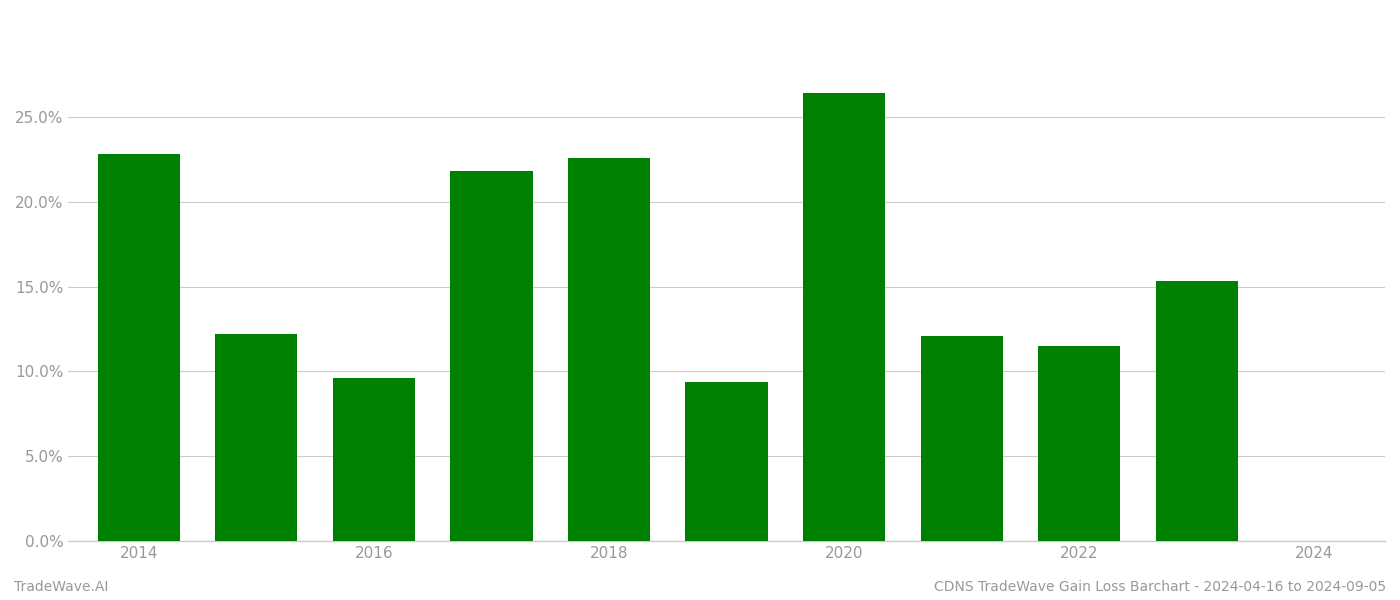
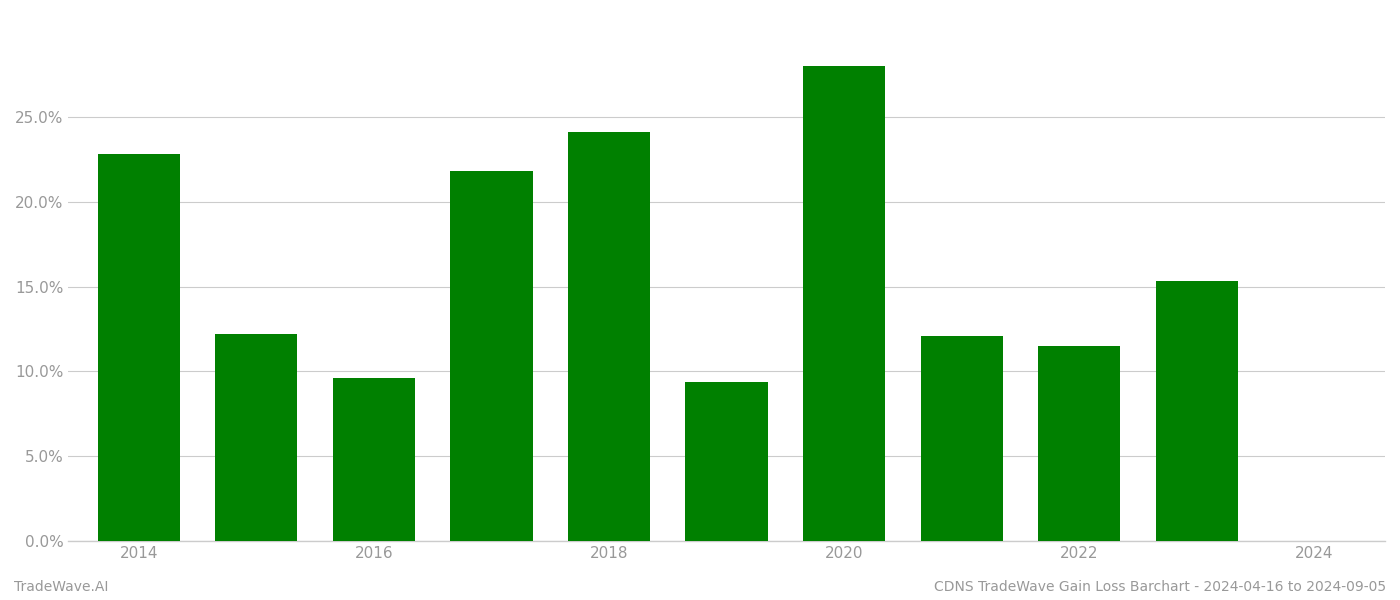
2018: 22.6% -> 24.1%
2020: 26.4% -> 28.0%
